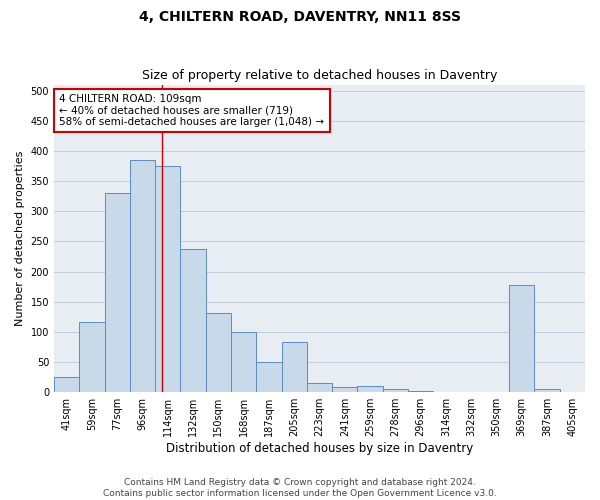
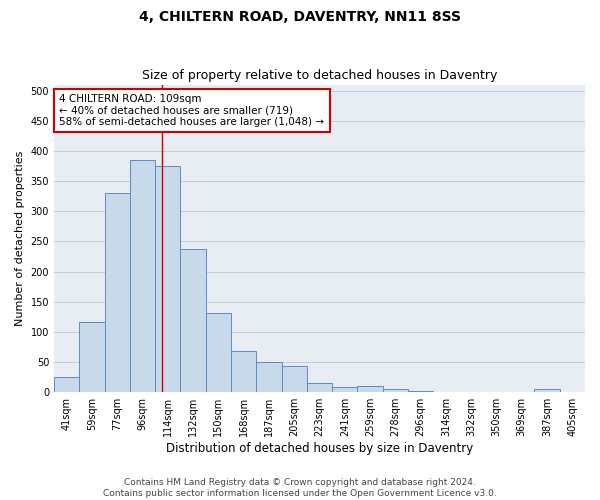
168sqm: 100 -> 68
205sqm: 84 -> 43
369sqm: 178 -> 1
